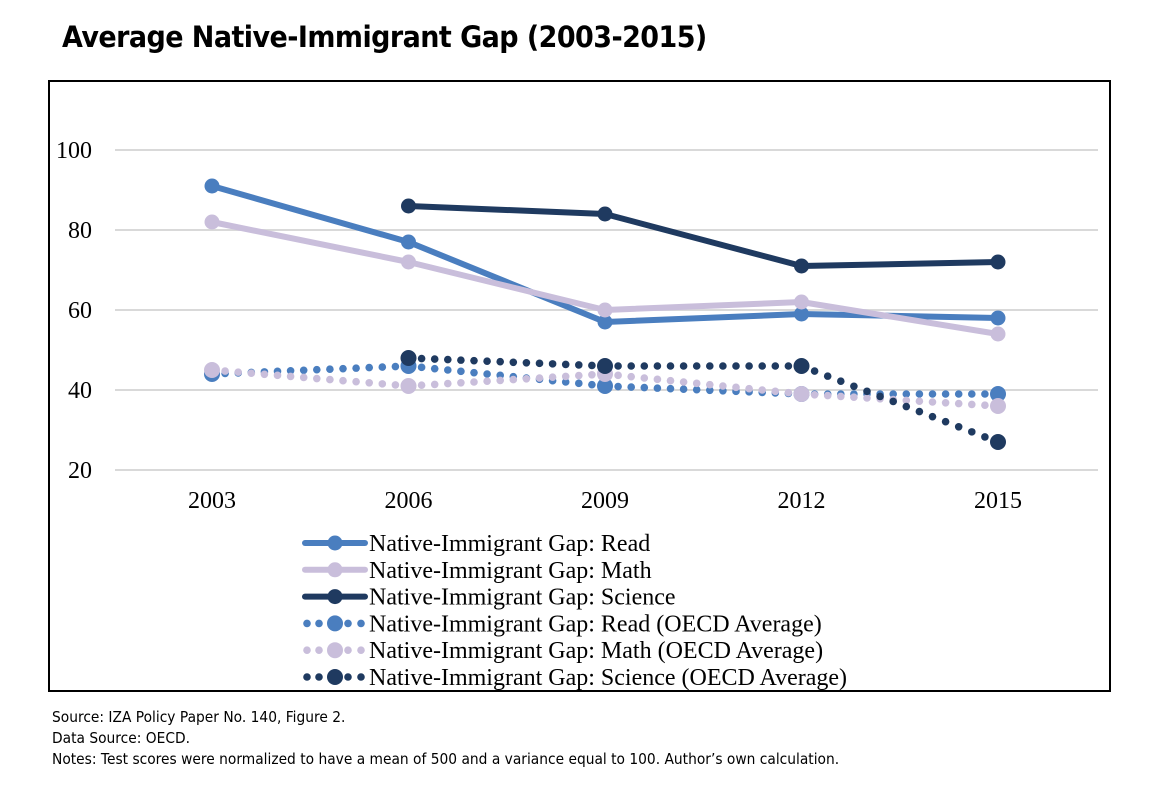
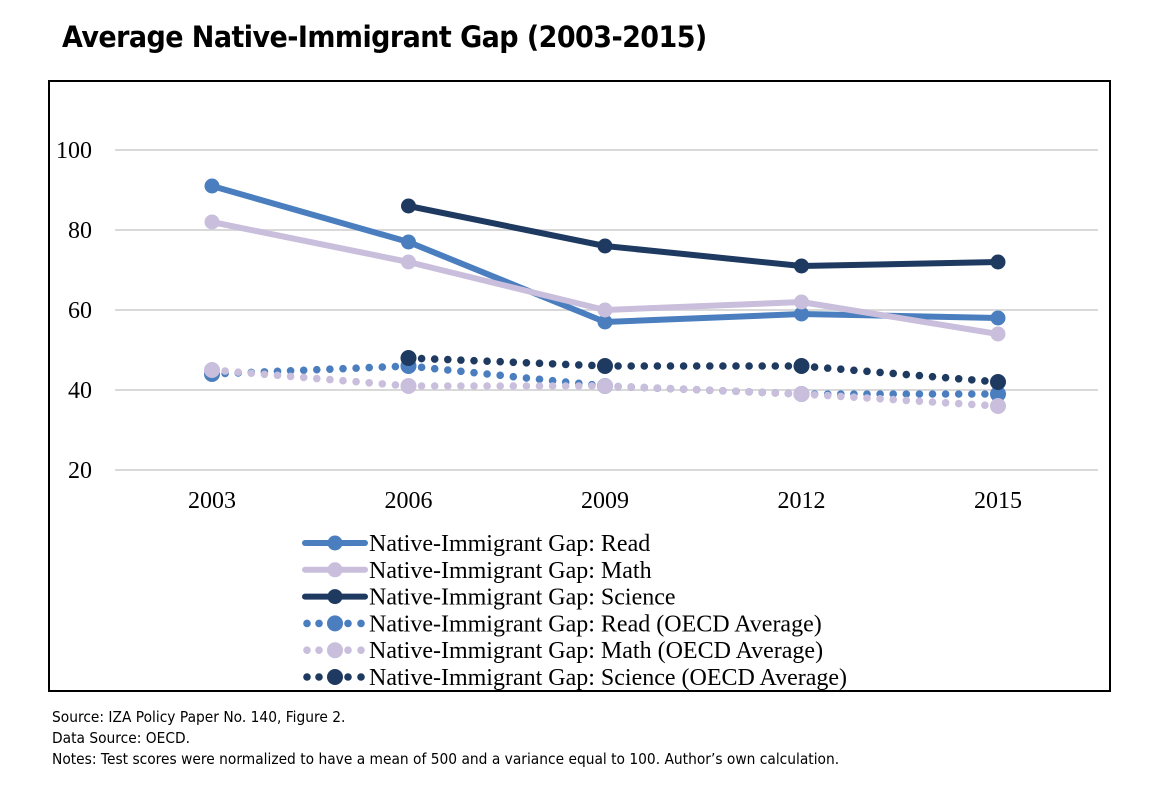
Native-Immigrant Gap: Science/2009: 84 -> 76
Native-Immigrant Gap: Math (OECD Average)/2009: 44 -> 41
Native-Immigrant Gap: Science (OECD Average)/2015: 27 -> 42
